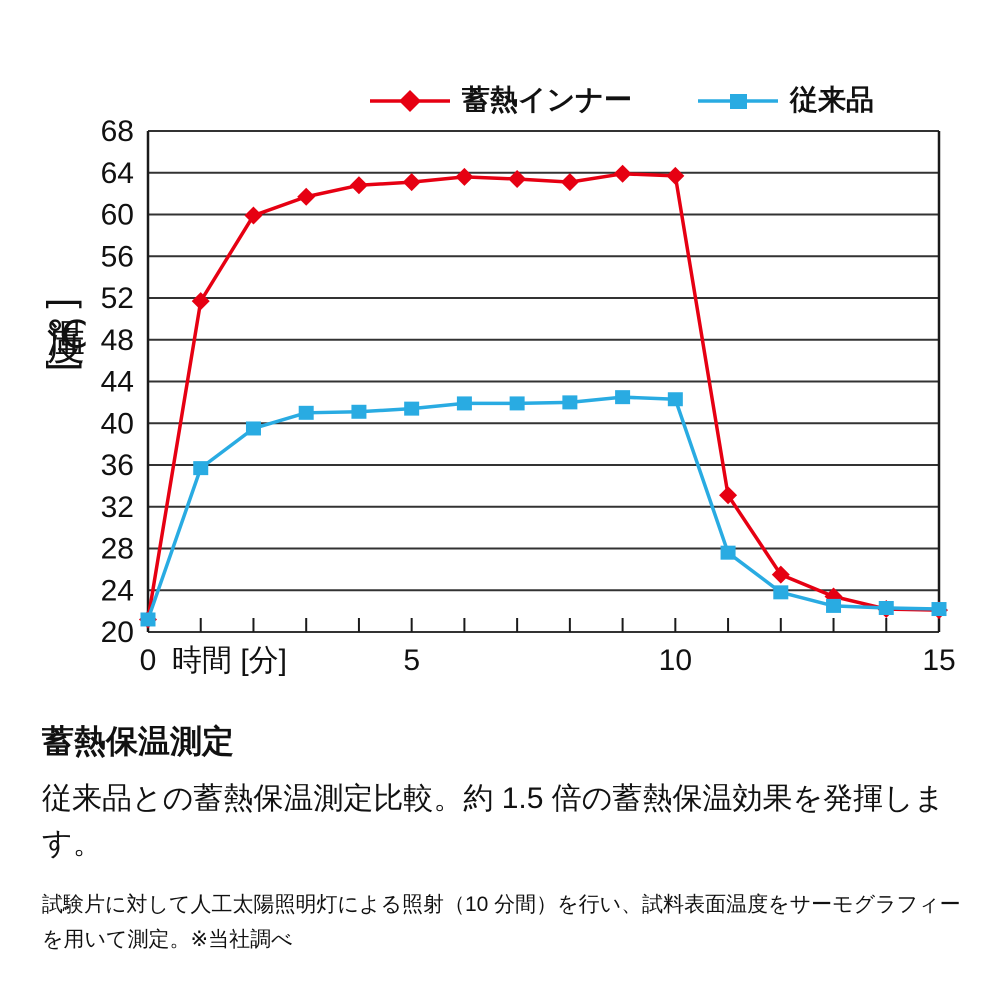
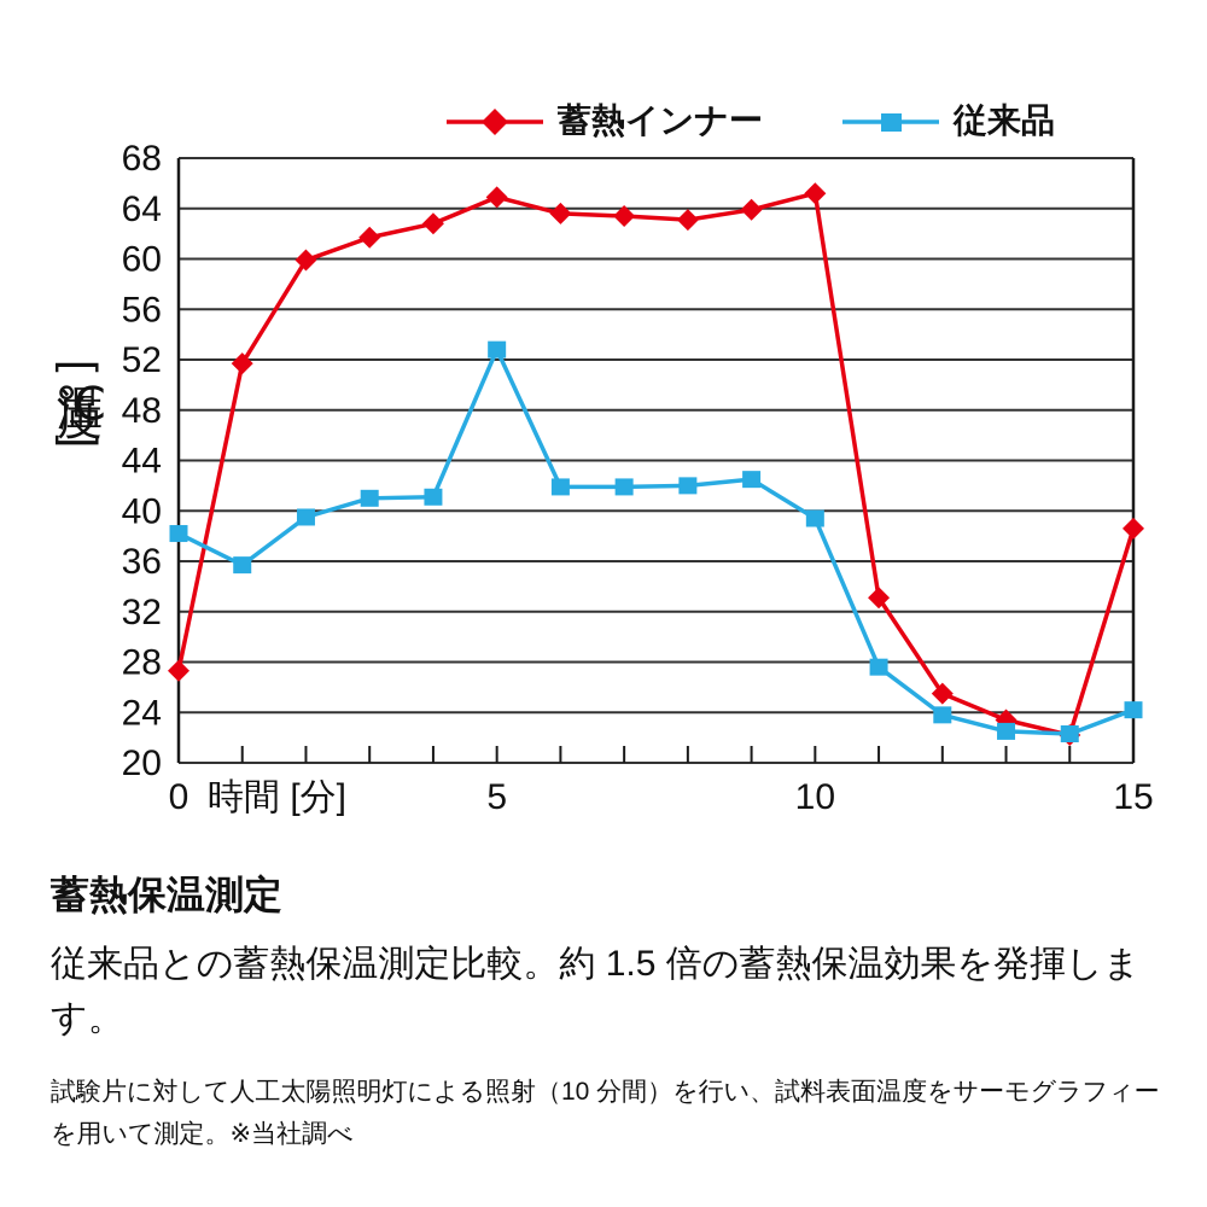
蓄熱インナー/0: 21.2 -> 27.3
従来品/0: 21.2 -> 38.2
蓄熱インナー/5: 63.1 -> 64.9
従来品/5: 41.4 -> 52.8
蓄熱インナー/10: 63.7 -> 65.2
従来品/10: 42.3 -> 39.4
蓄熱インナー/15: 22.1 -> 38.6
従来品/15: 22.2 -> 24.2
